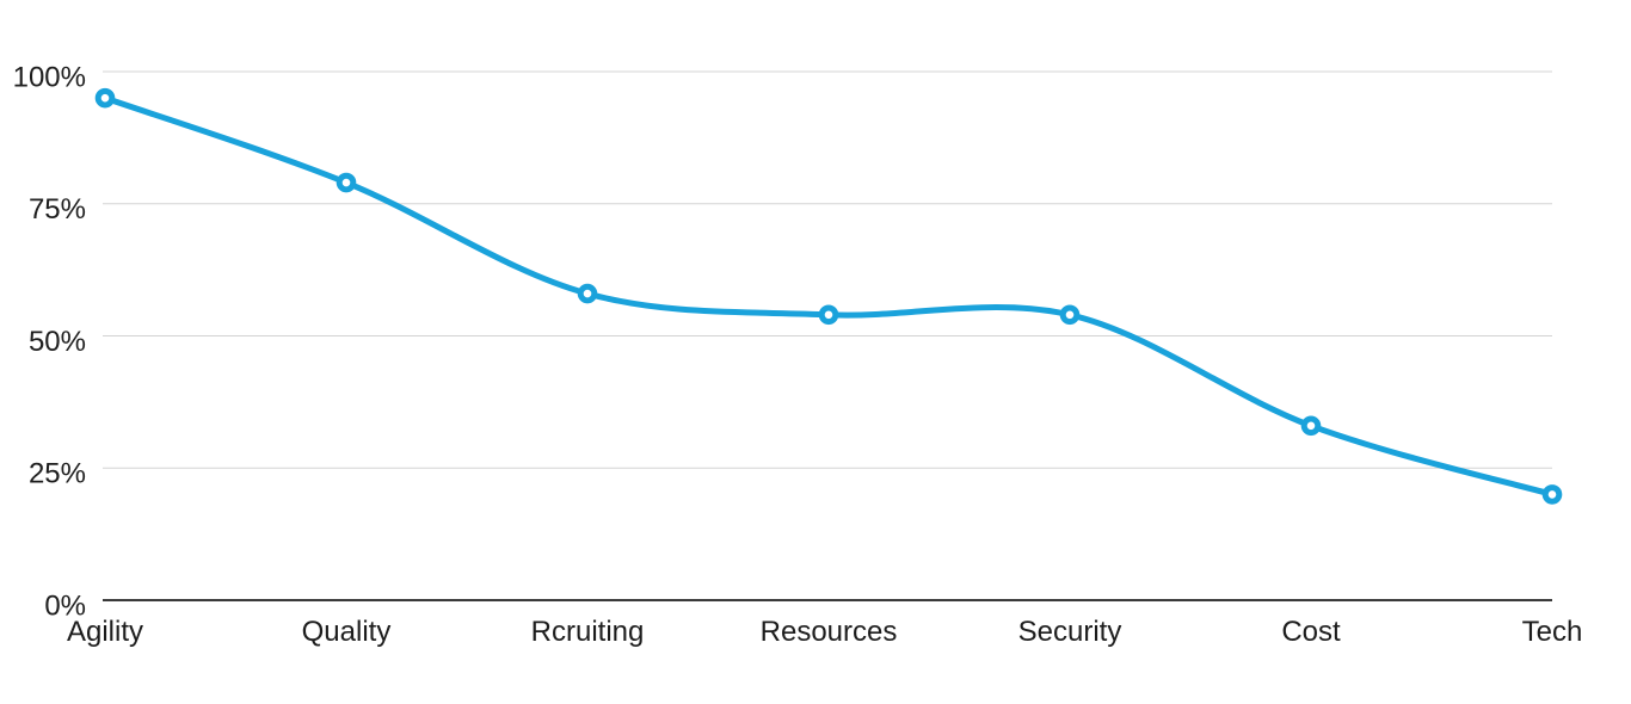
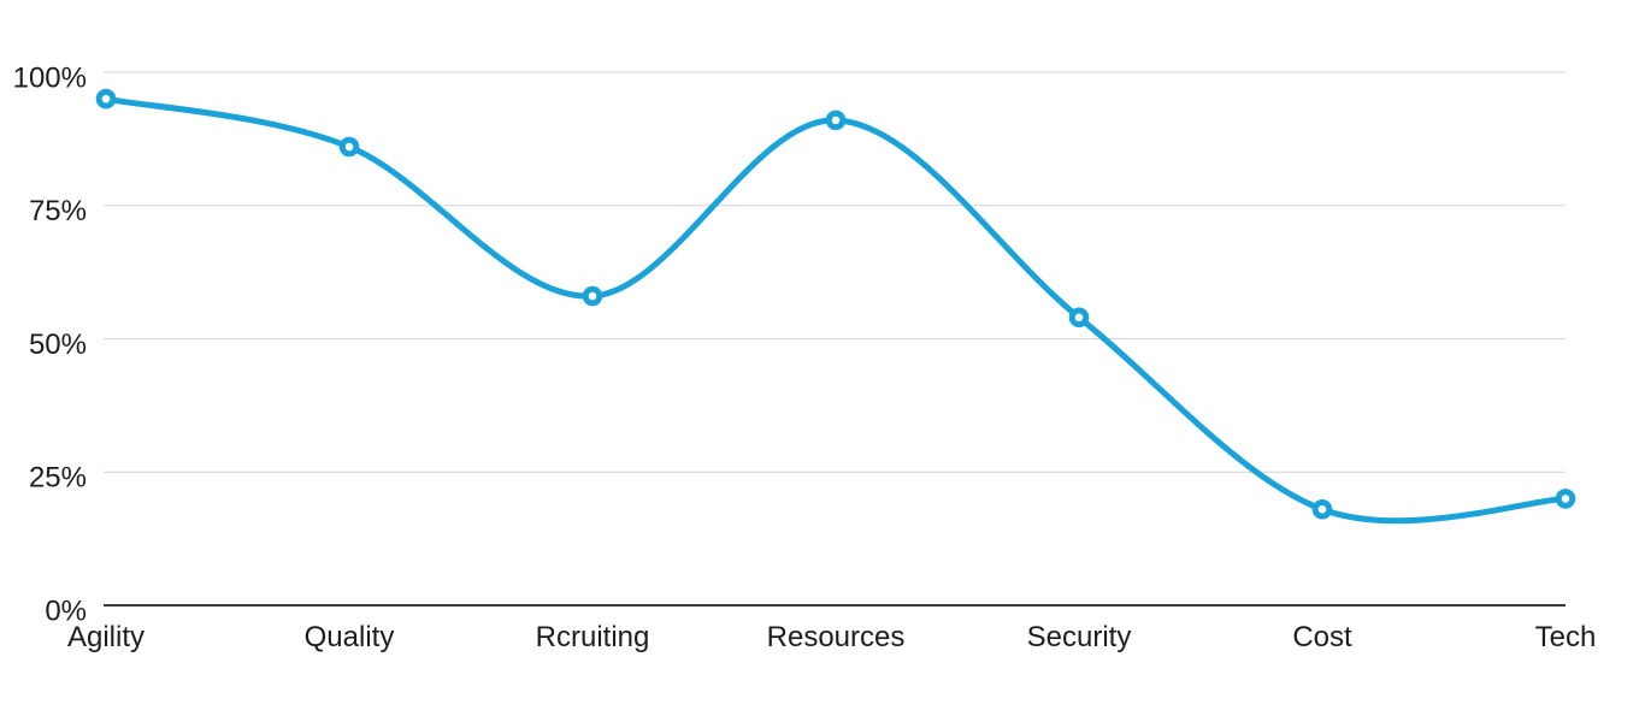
Quality: 79% -> 86%
Resources: 54% -> 91%
Cost: 33% -> 18%
